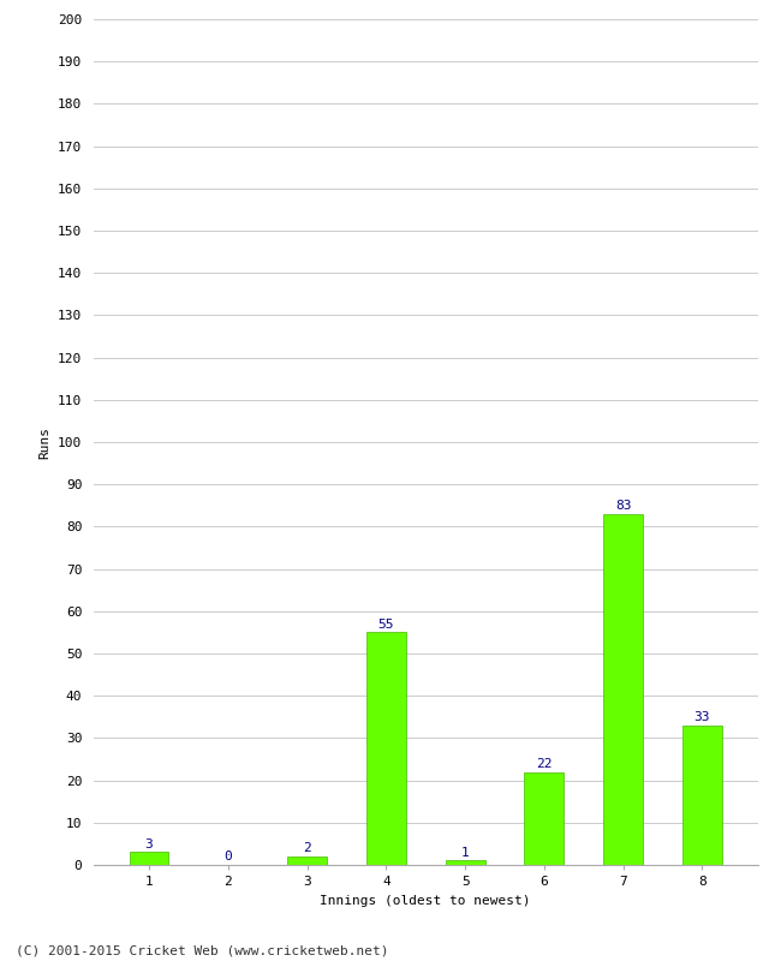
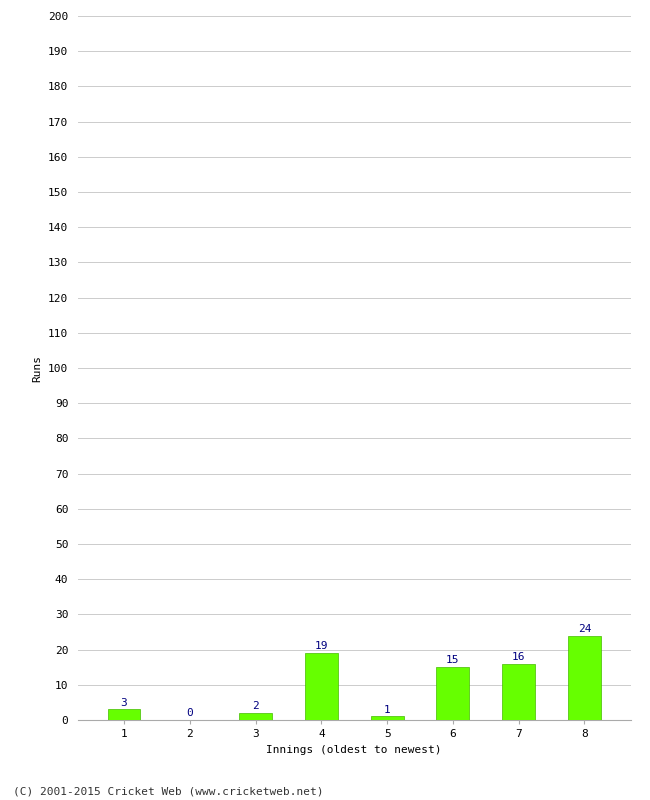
4: 55 -> 19
6: 22 -> 15
7: 83 -> 16
8: 33 -> 24
